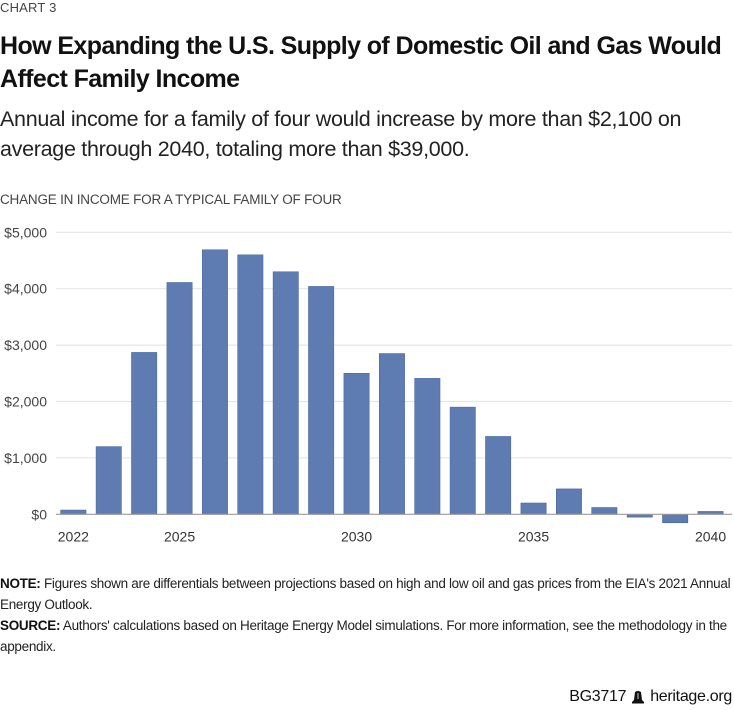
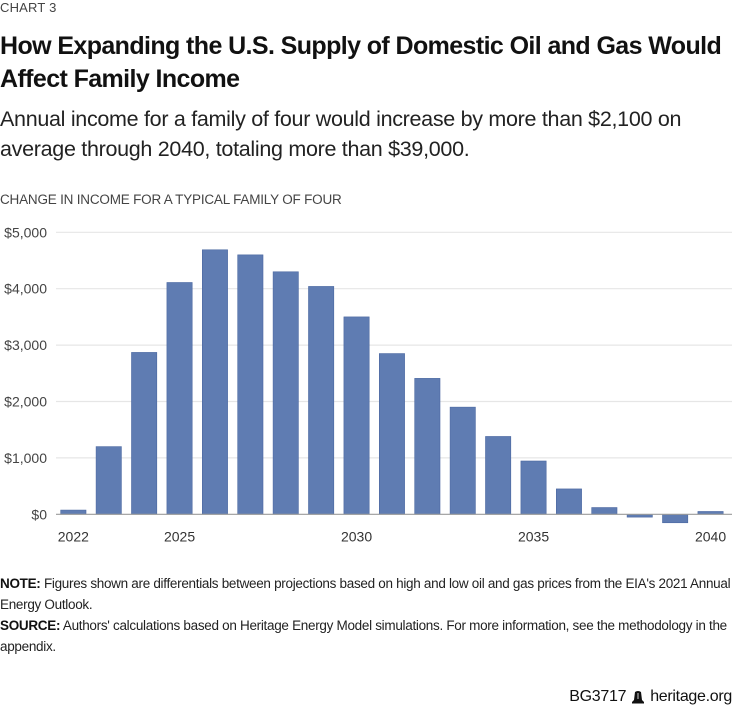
2030: $2500 -> $3500
2035: $200 -> $900
